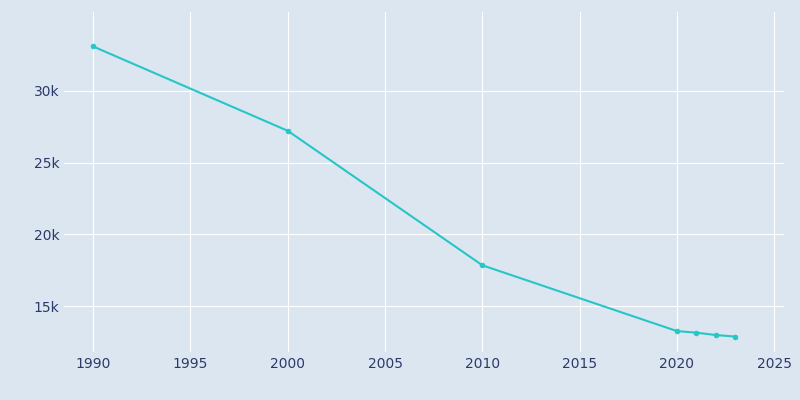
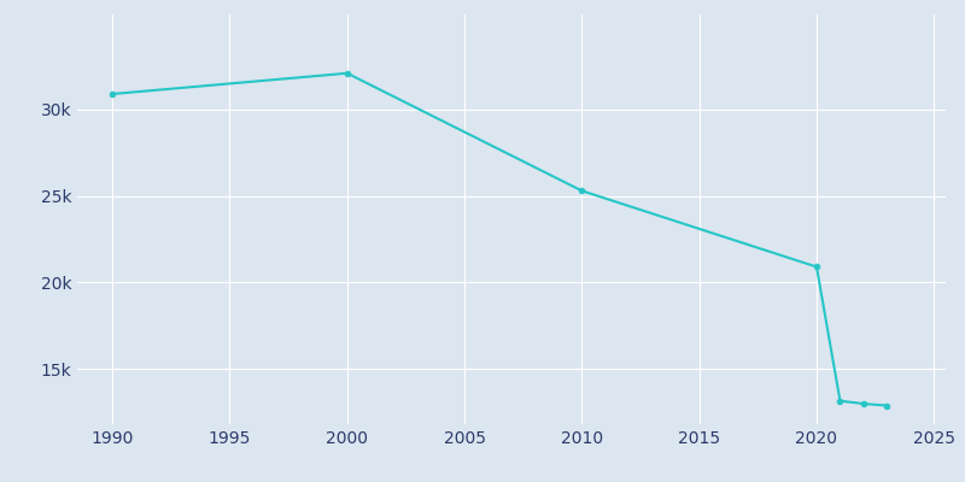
1990: 33.1k -> 30.9k
2000: 27.2k -> 32.1k
2010: 17.8k -> 25.3k
2020: 13.3k -> 20.9k
